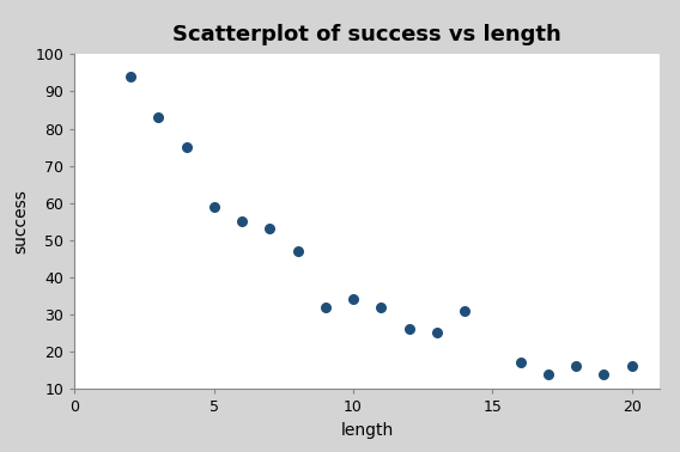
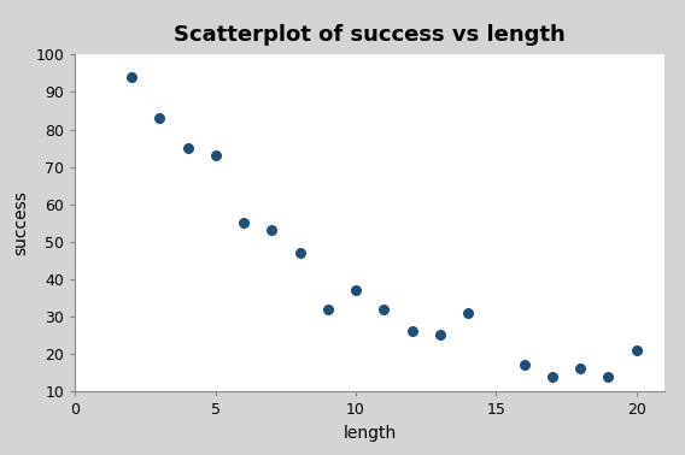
5: 59 -> 73
10: 34 -> 37
20: 16 -> 21
